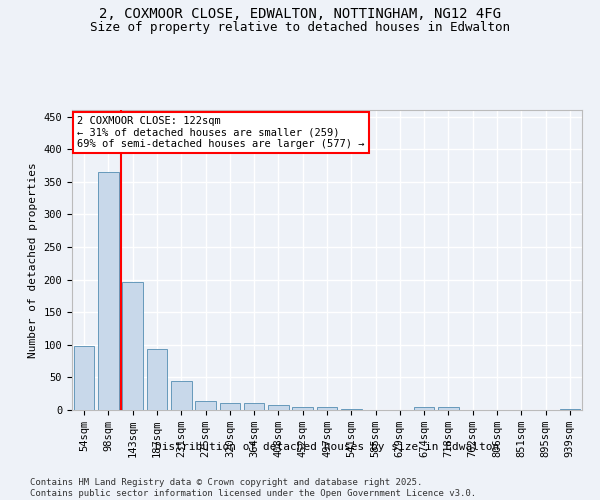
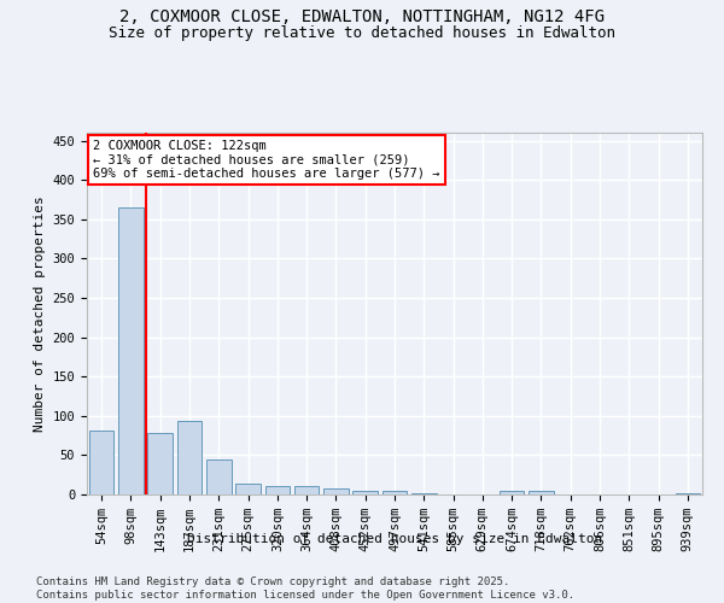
54sqm: 98 -> 82
143sqm: 196 -> 78
